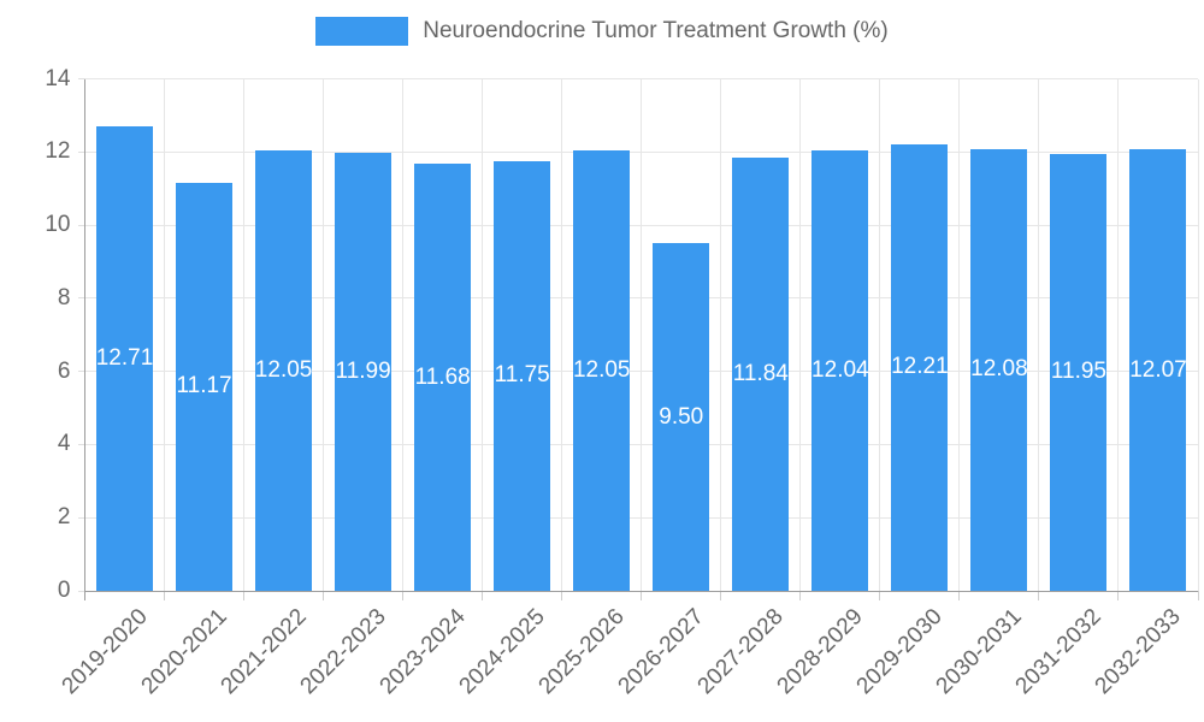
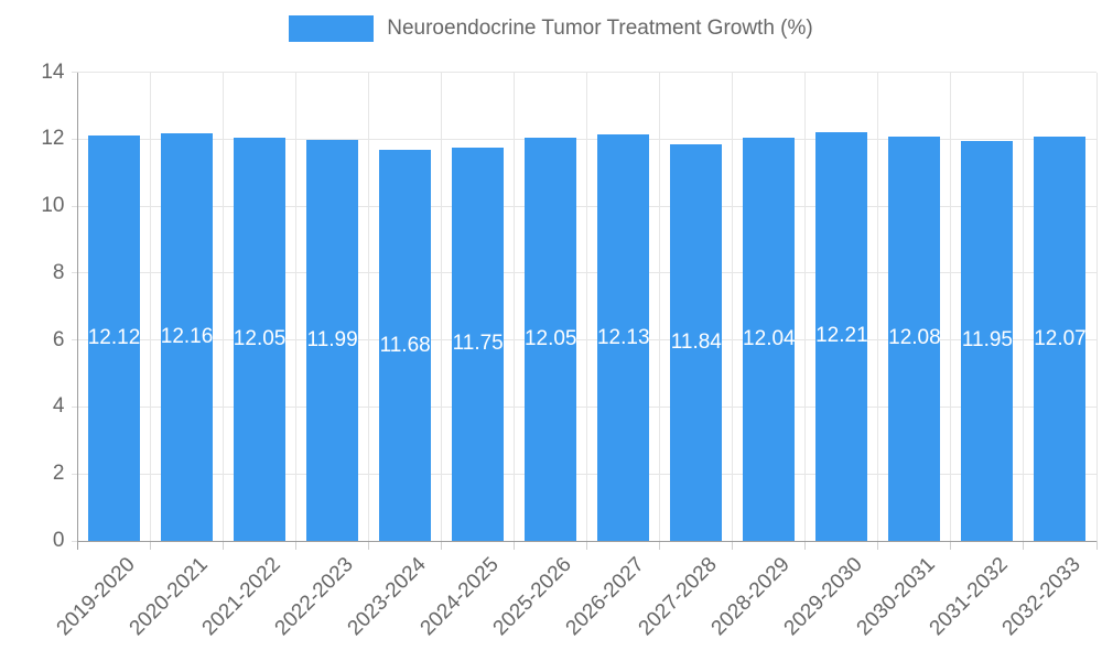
2019-2020: 12.71 -> 12.12
2020-2021: 11.17 -> 12.16
2026-2027: 9.50 -> 12.13
